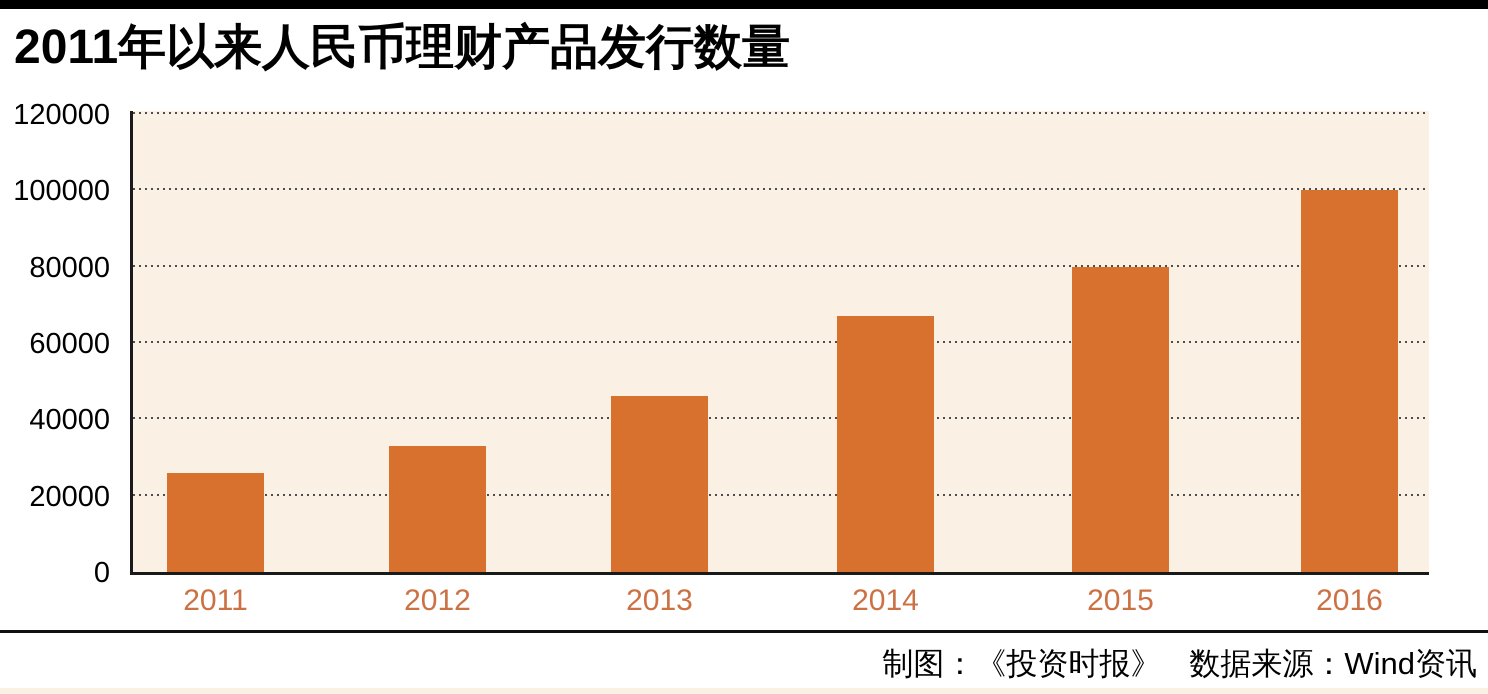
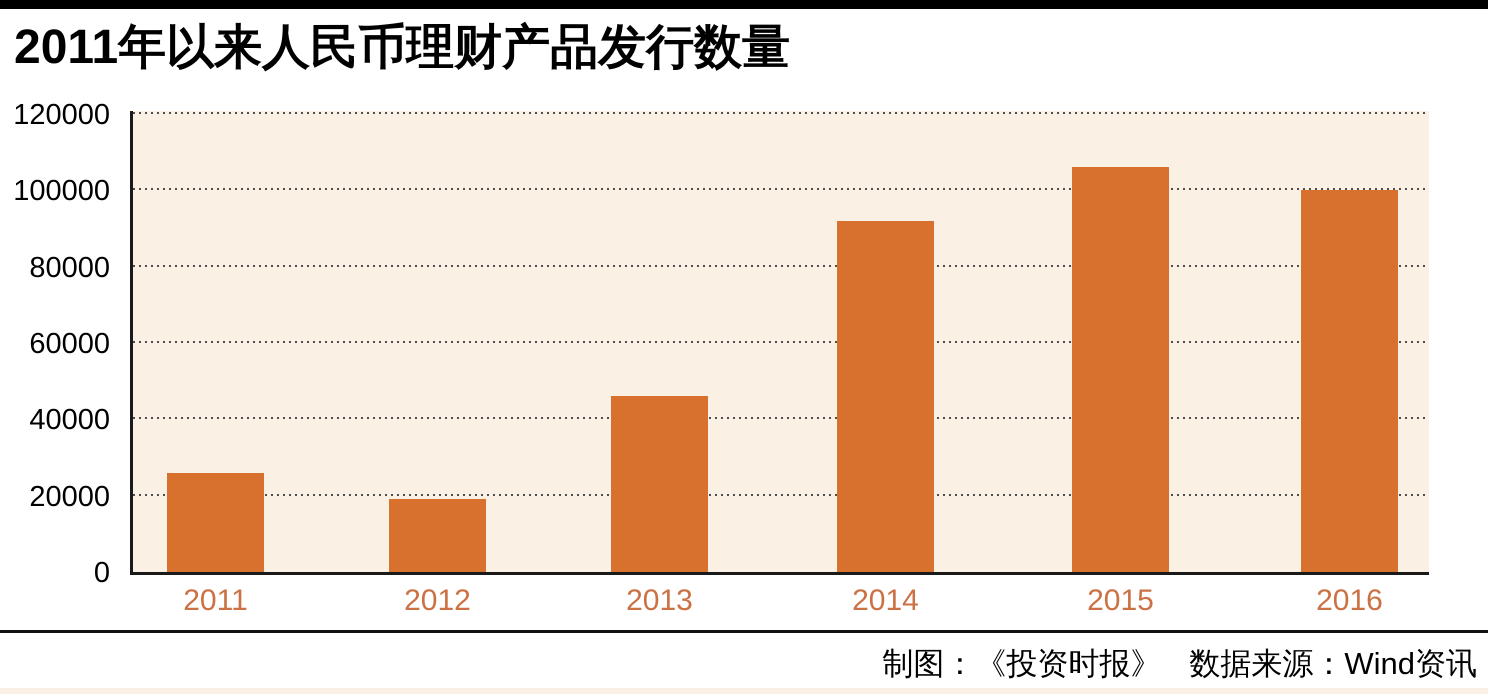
2012: 33000 -> 19000
2014: 67000 -> 92000
2015: 80000 -> 106000
